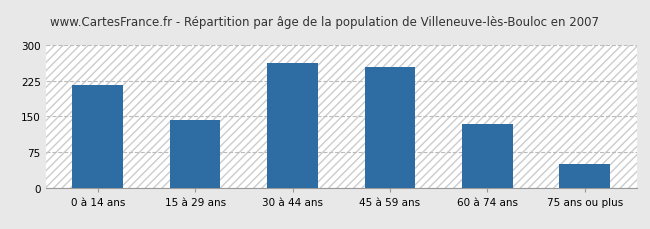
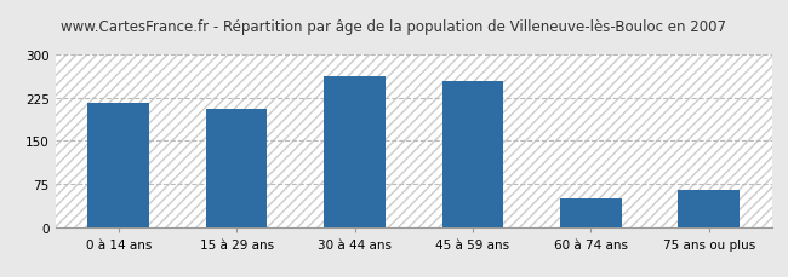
15 à 29 ans: 143 -> 205
60 à 74 ans: 133 -> 50
75 ans ou plus: 50 -> 65
